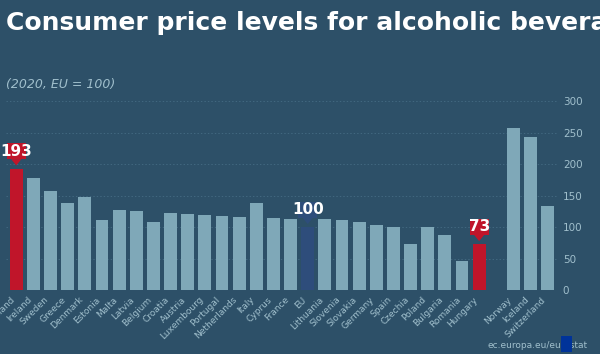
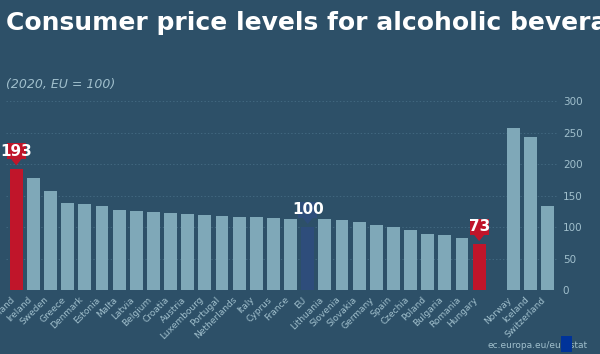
Denmark: 148 -> 137
Estonia: 112 -> 133
Belgium: 108 -> 124
Italy: 138 -> 117
Czechia: 74 -> 96
Poland: 100 -> 90
Romania: 46 -> 83
